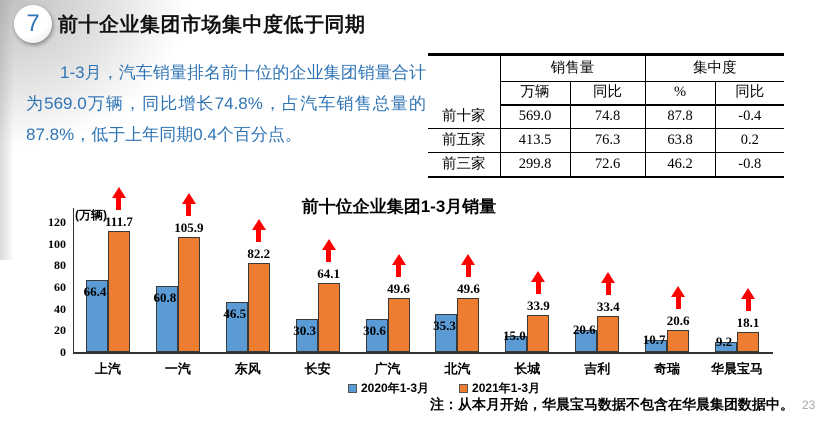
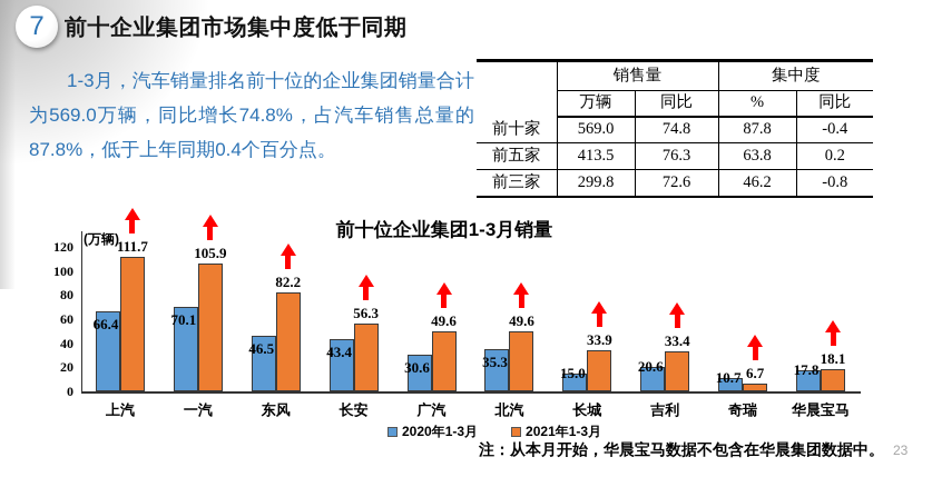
2020年1-3月/一汽: 60.8 -> 70.1
2020年1-3月/长安: 30.3 -> 43.4
2021年1-3月/长安: 64.1 -> 56.3
2021年1-3月/奇瑞: 20.6 -> 6.7
2020年1-3月/华晨宝马: 9.2 -> 17.8
